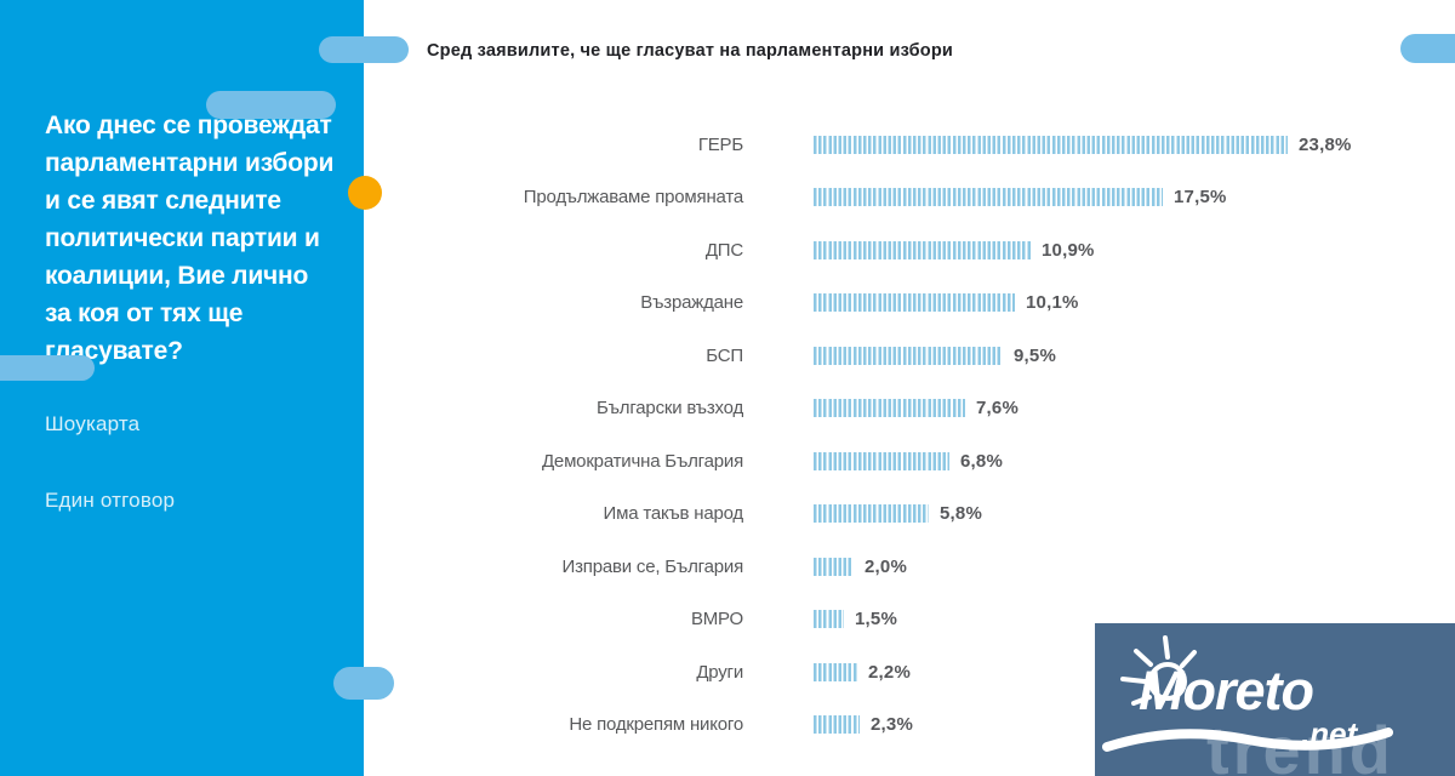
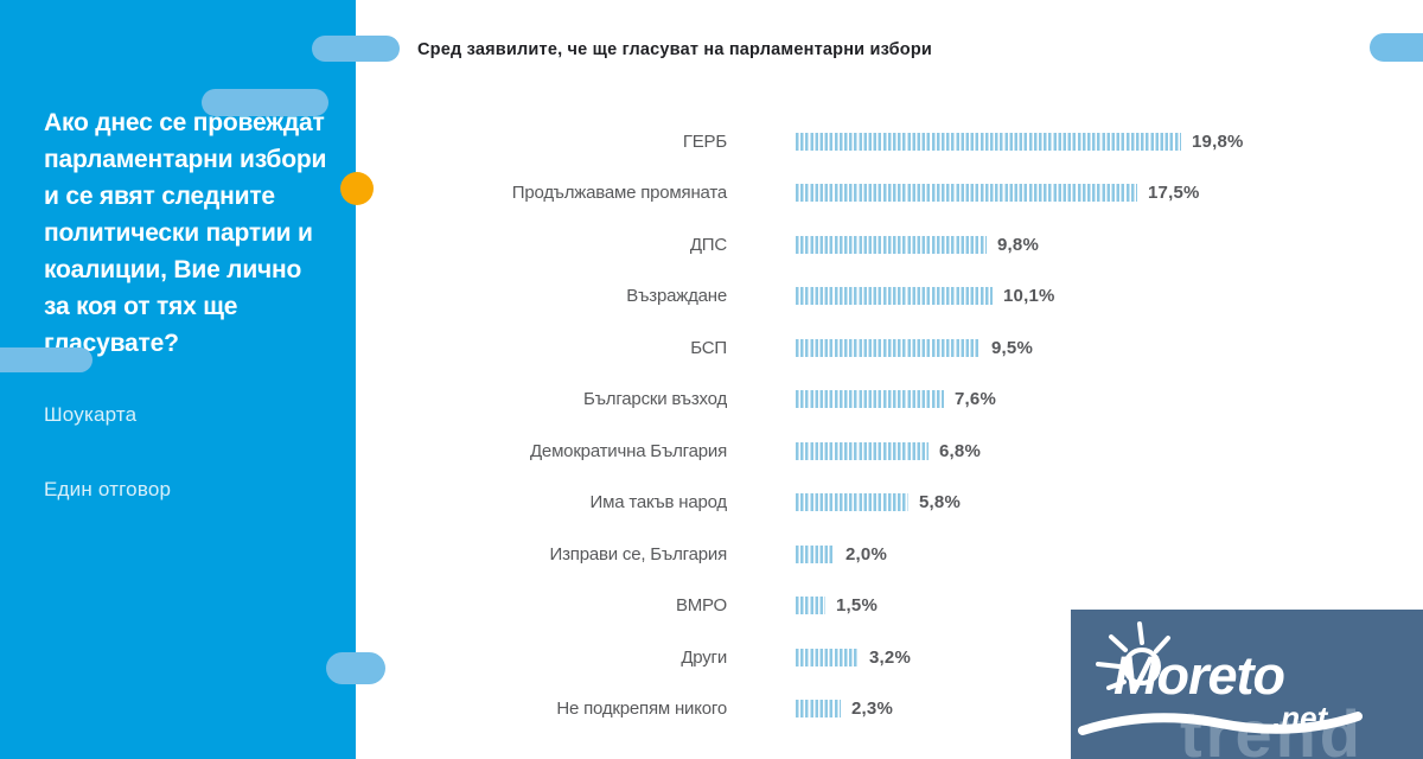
ГЕРБ: 23,8% -> 19,8%
ДПС: 10,9% -> 9,8%
Други: 2,2% -> 3,2%
